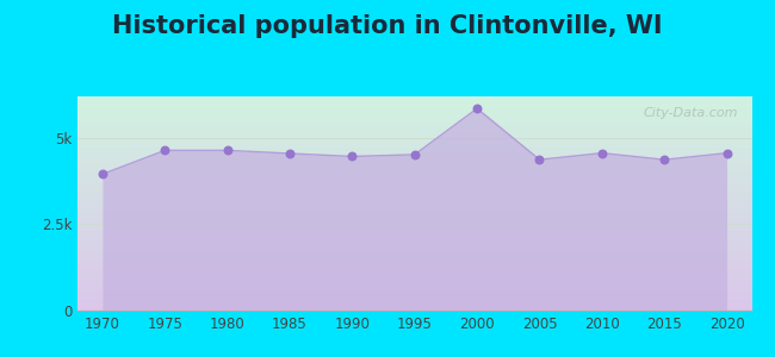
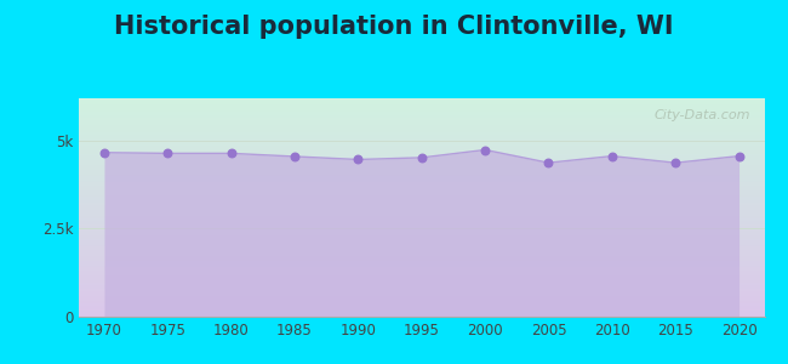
1970: 3.95k -> 4.66k
2000: 5.85k -> 4.74k
